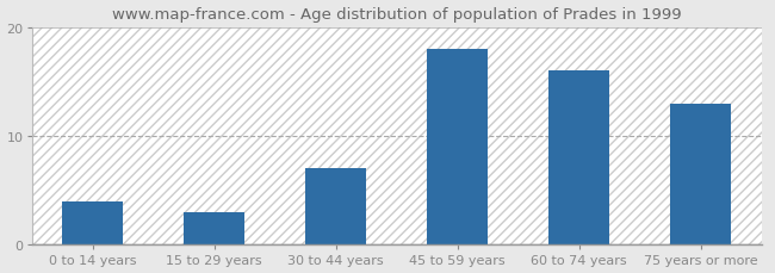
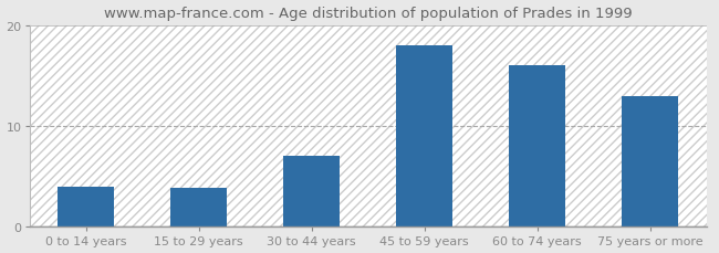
15 to 29 years: 3.0 -> 3.8
